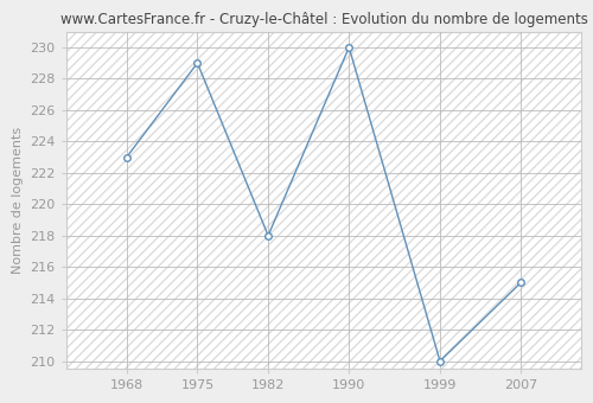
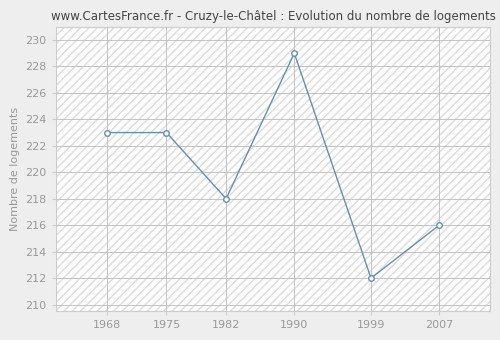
1975: 229 -> 223
1990: 230 -> 229
1999: 210 -> 212
2007: 215 -> 216
